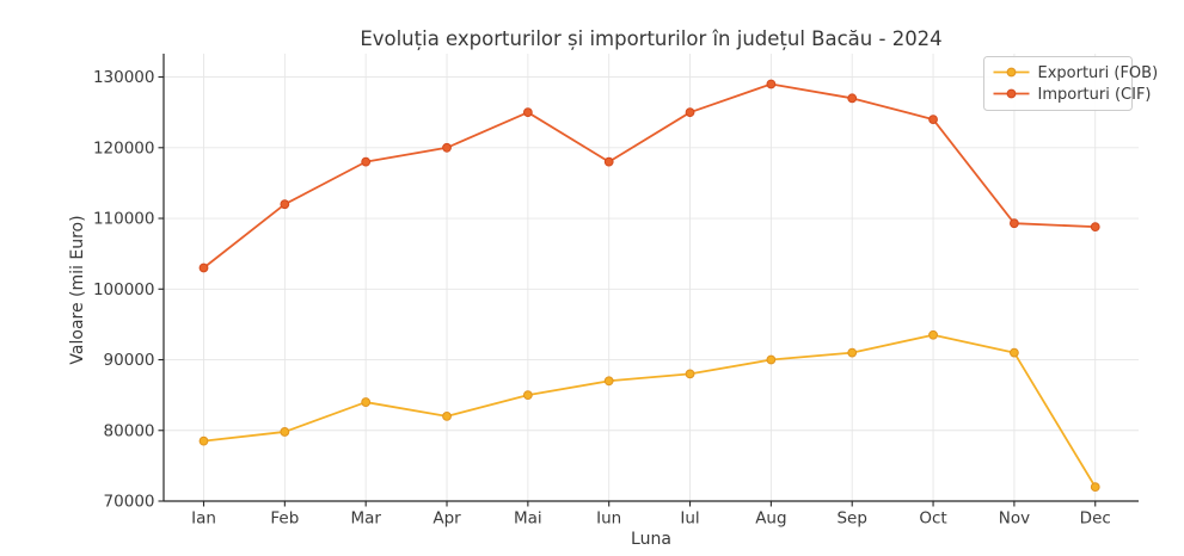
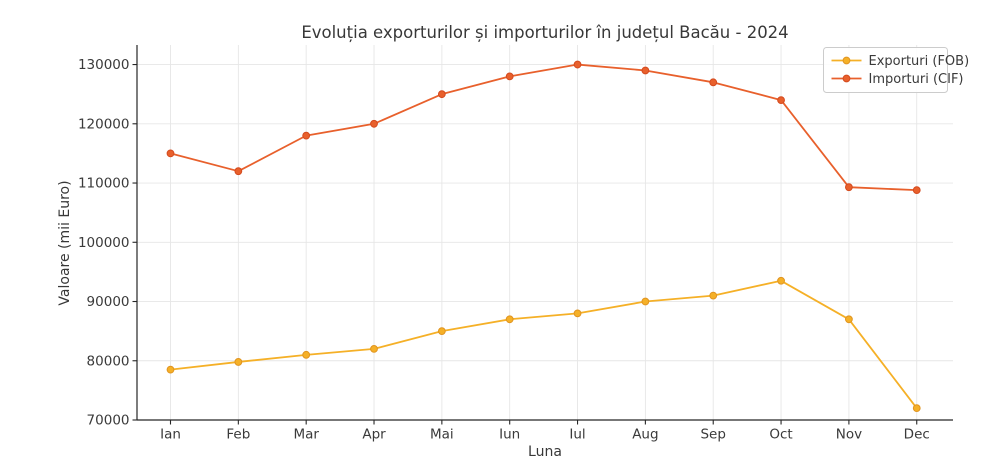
Importuri (CIF)/Ian: 103000 -> 115000
Exporturi (FOB)/Mar: 84000 -> 81000
Importuri (CIF)/Iun: 118000 -> 128000
Importuri (CIF)/Iul: 125000 -> 130000
Exporturi (FOB)/Nov: 91000 -> 87000
